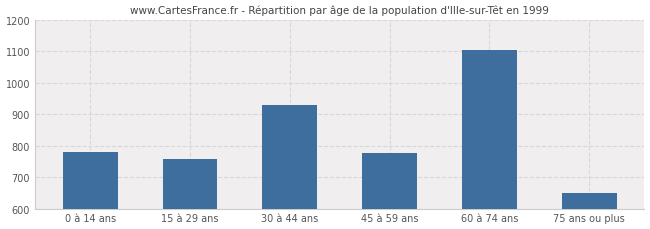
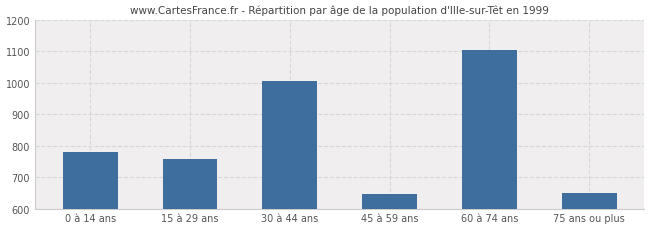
30 à 44 ans: 930 -> 1005
45 à 59 ans: 778 -> 645
